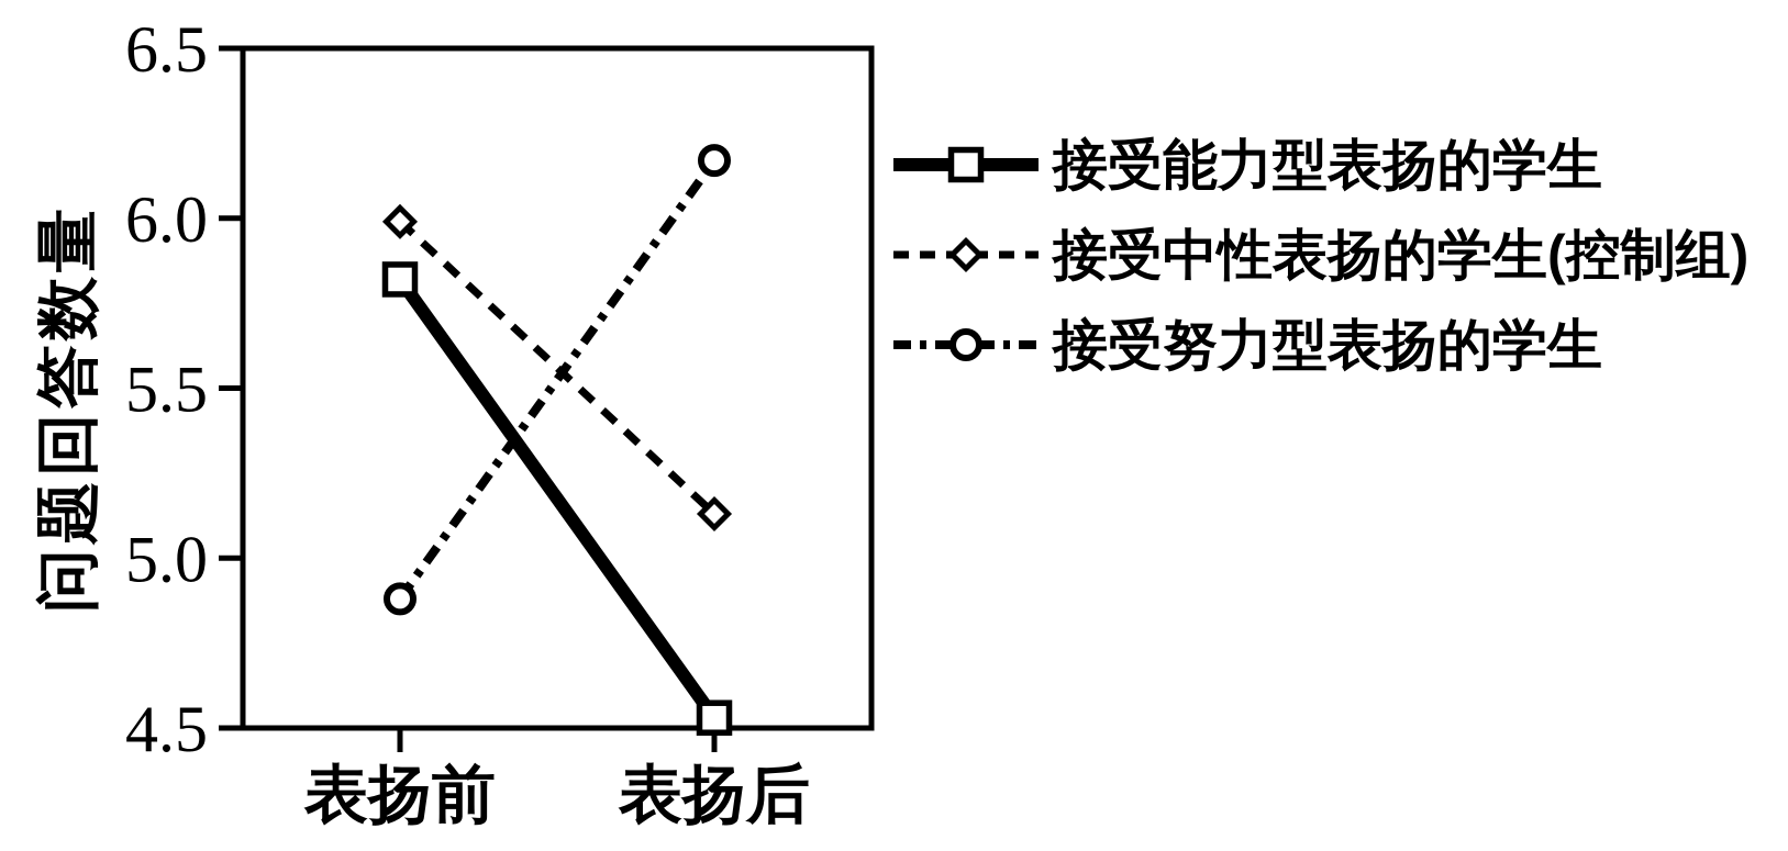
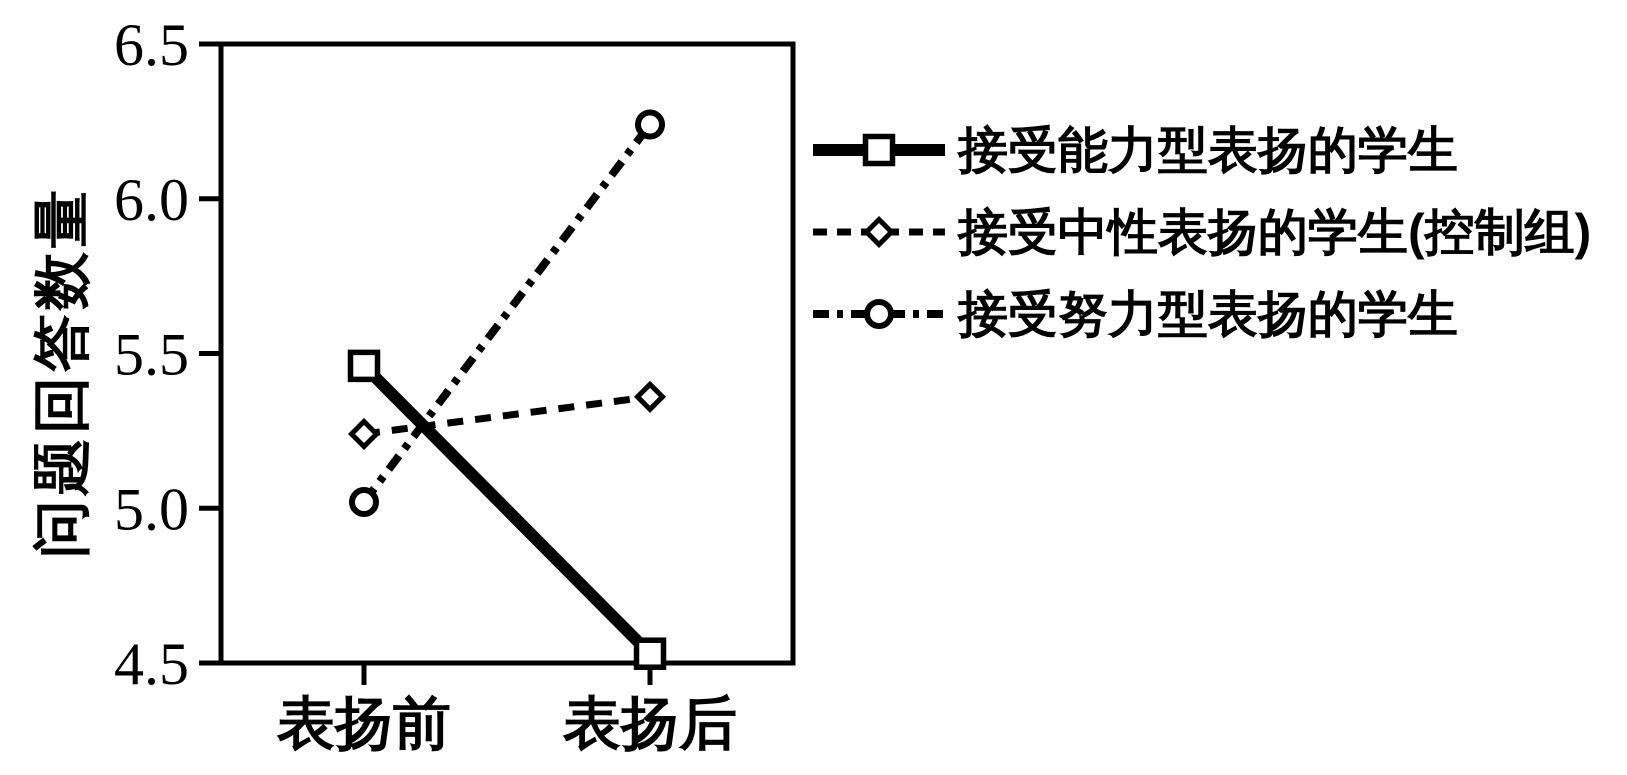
接受能力型表扬的学生/表扬前: 5.82 -> 5.46
接受中性表扬的学生(控制组)/表扬前: 5.99 -> 5.24
接受努力型表扬的学生/表扬前: 4.88 -> 5.02
接受中性表扬的学生(控制组)/表扬后: 5.13 -> 5.36
接受努力型表扬的学生/表扬后: 6.17 -> 6.24
